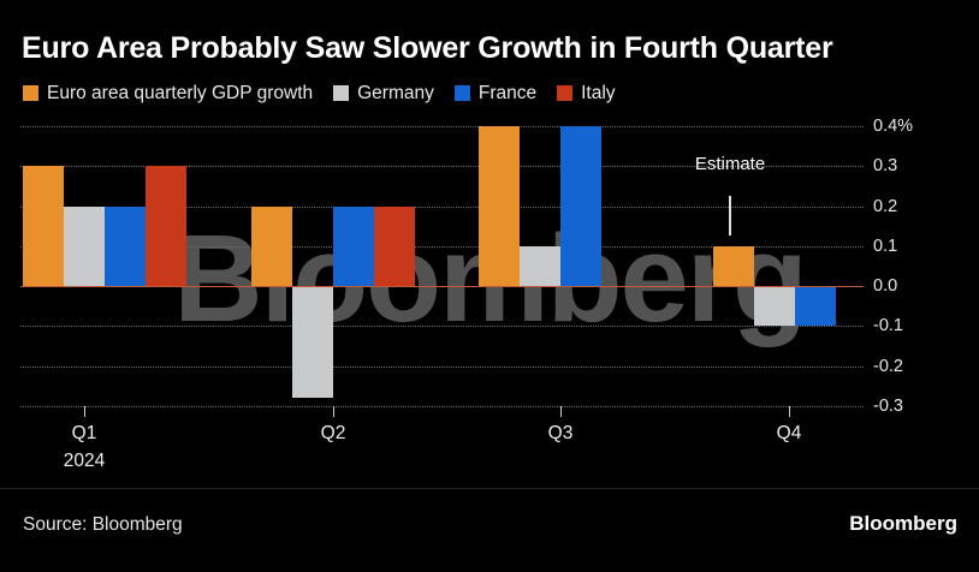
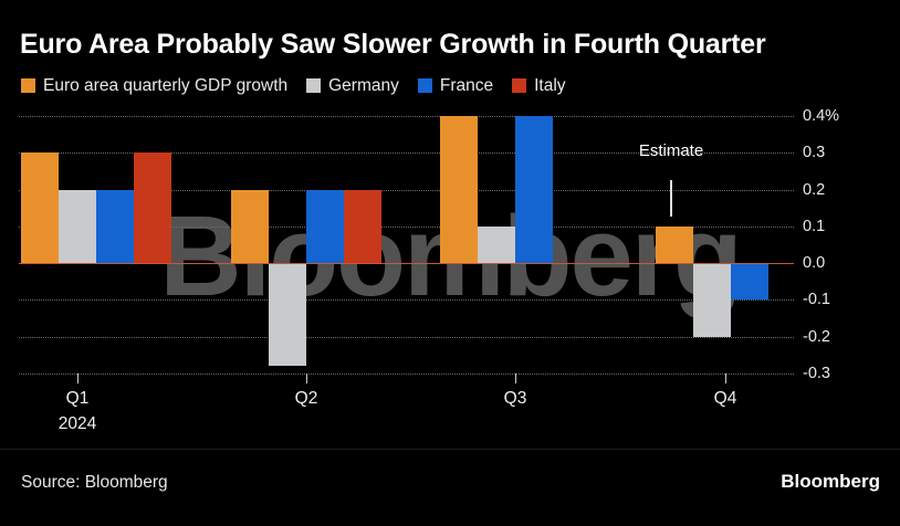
Germany/Q4: -0.10% -> -0.20%
